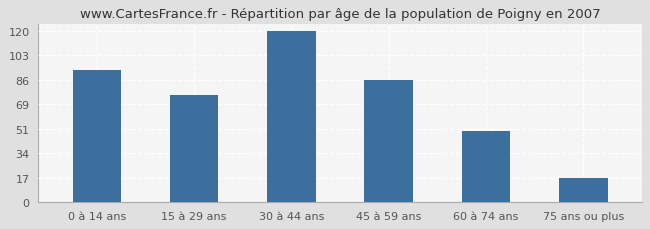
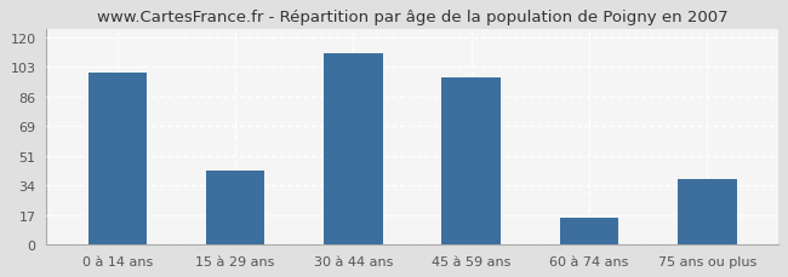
0 à 14 ans: 93 -> 100
15 à 29 ans: 75 -> 43
30 à 44 ans: 120 -> 111
45 à 59 ans: 86 -> 97
60 à 74 ans: 50 -> 15
75 ans ou plus: 17 -> 38
